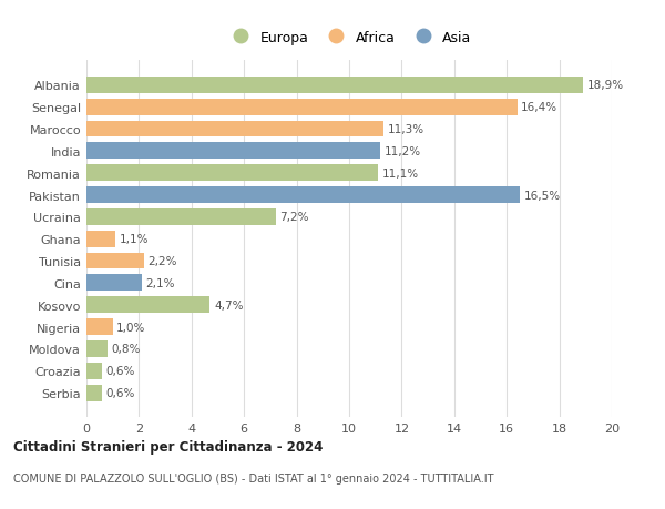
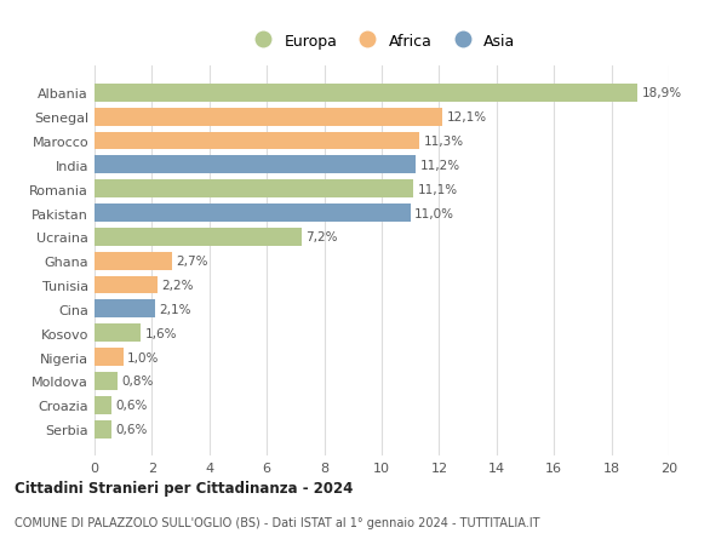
Senegal: 16,4% -> 12,1%
Pakistan: 16,5% -> 11,0%
Ghana: 1,1% -> 2,7%
Kosovo: 4,7% -> 1,6%
